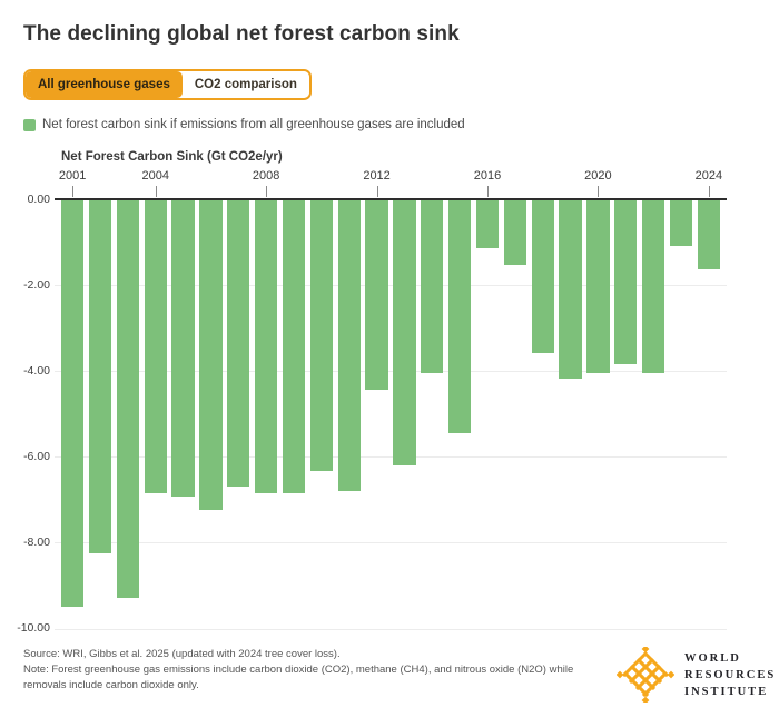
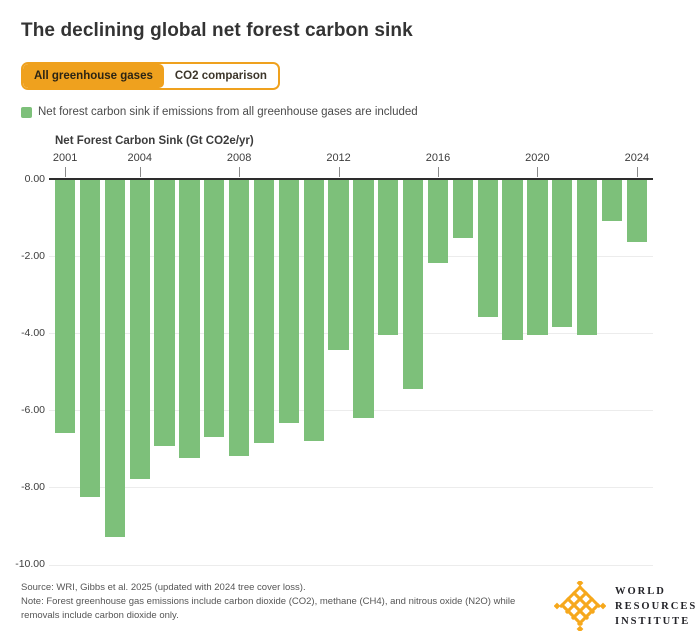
2001: -9.5 -> -6.6
2004: -6.8 -> -7.8
2008: -6.8 -> -7.2
2016: -1.1 -> -2.2
